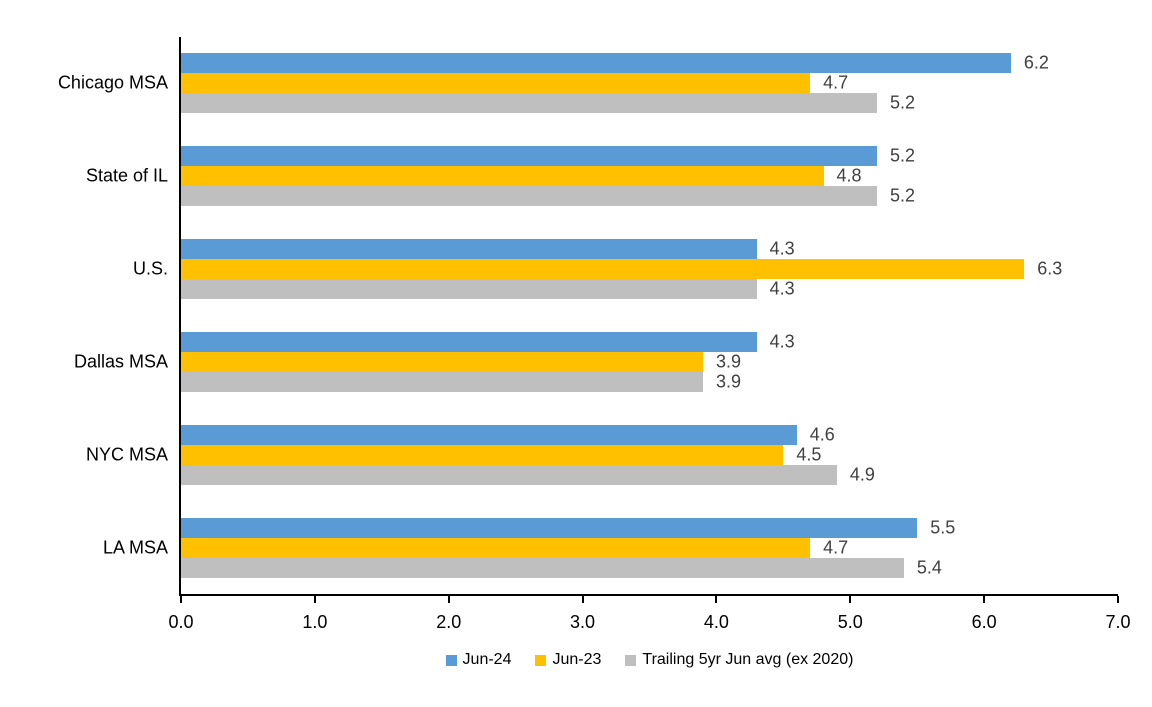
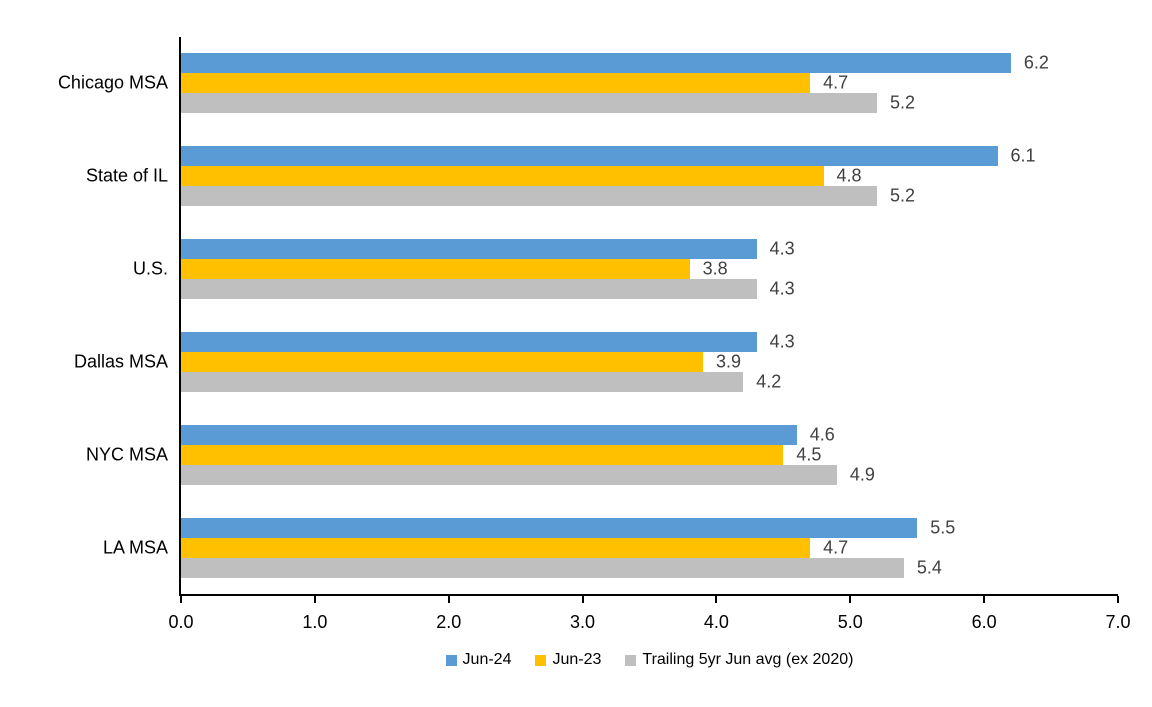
Jun-24/State of IL: 5.2 -> 6.1
Jun-23/U.S.: 6.3 -> 3.8
Trailing 5yr Jun avg (ex 2020)/Dallas MSA: 3.9 -> 4.2
